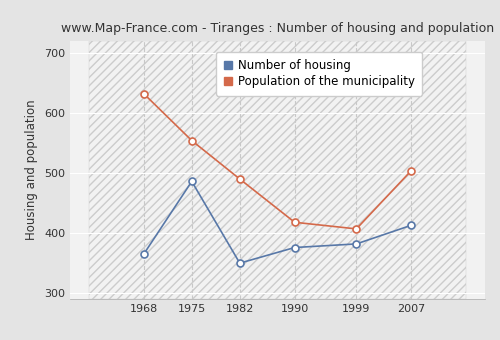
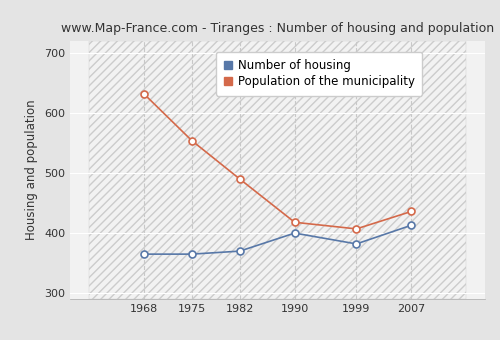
Number of housing/1975: 486 -> 365
Number of housing/1982: 350 -> 370
Number of housing/1990: 376 -> 400
Population of the municipality/2007: 504 -> 436
